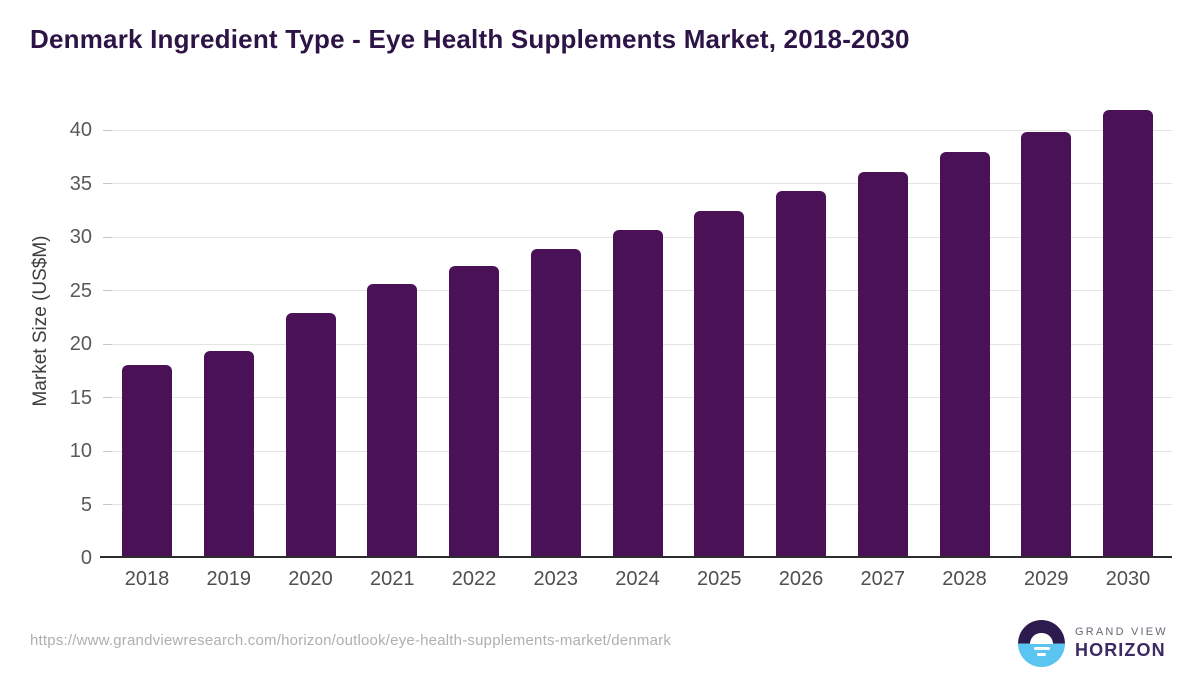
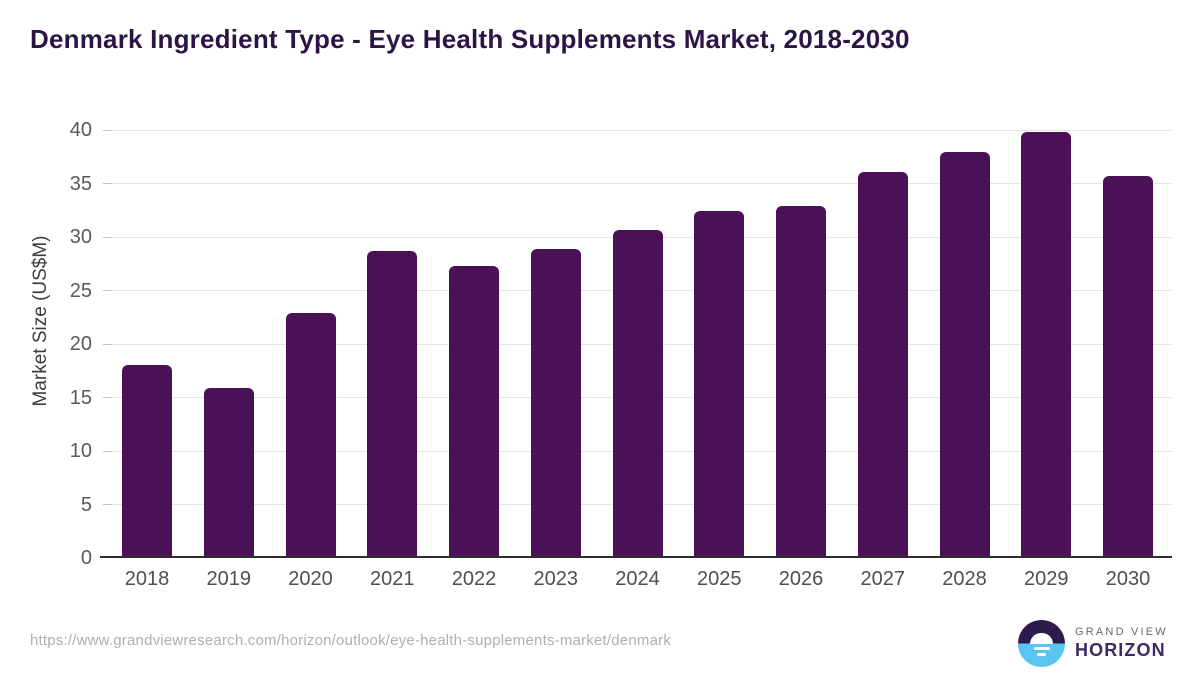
2019: 19.2 -> 15.7
2021: 25.4 -> 28.5
2026: 34.1 -> 32.7
2030: 41.7 -> 35.5
